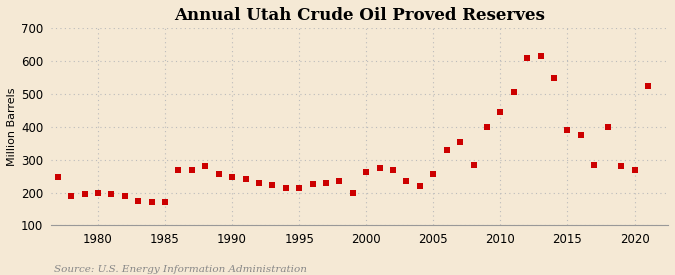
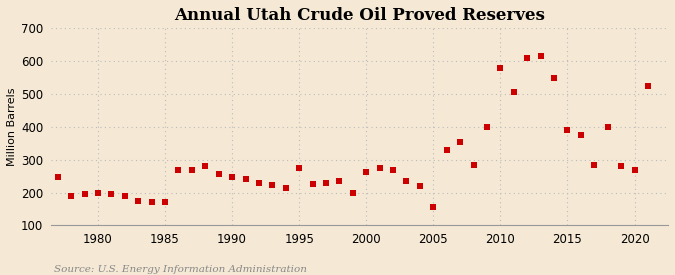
1995: 215 -> 275
2005: 255 -> 155
2010: 445 -> 580
